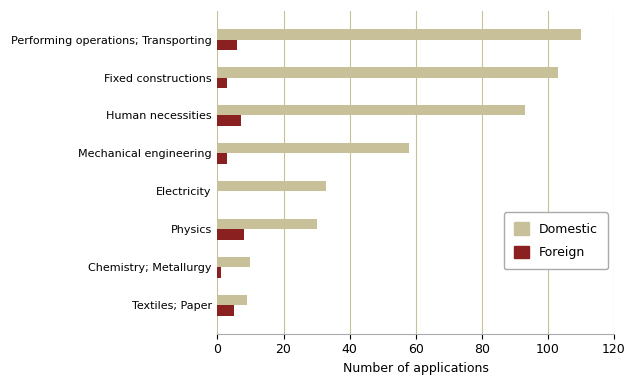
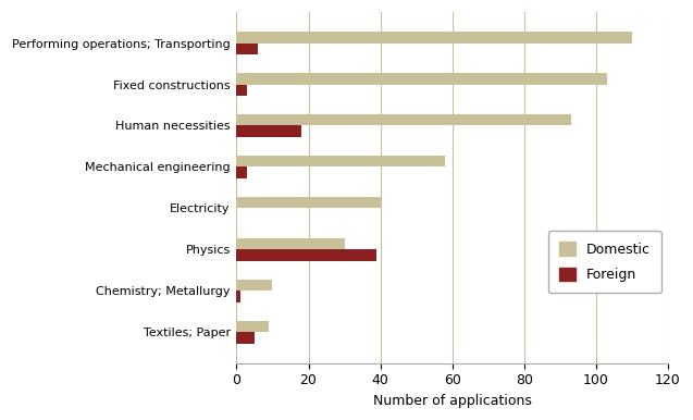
Foreign/Human necessities: 7 -> 18
Domestic/Electricity: 33 -> 40
Foreign/Physics: 8 -> 39
